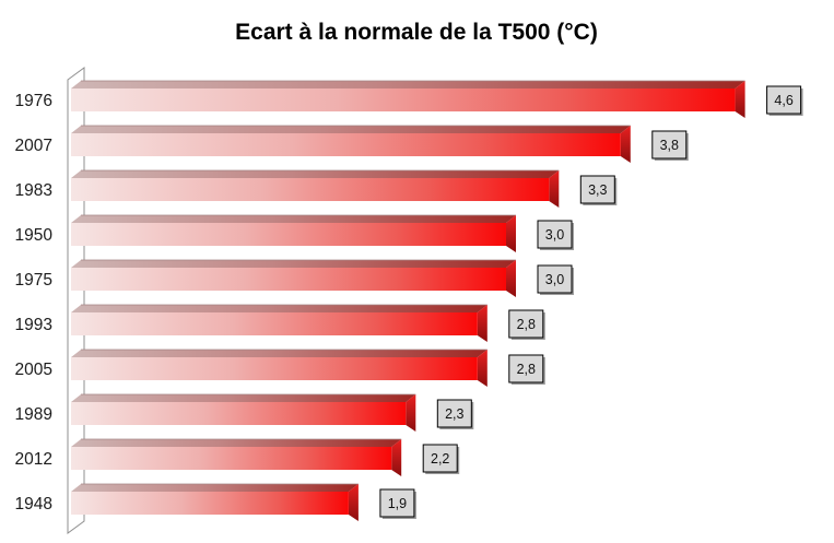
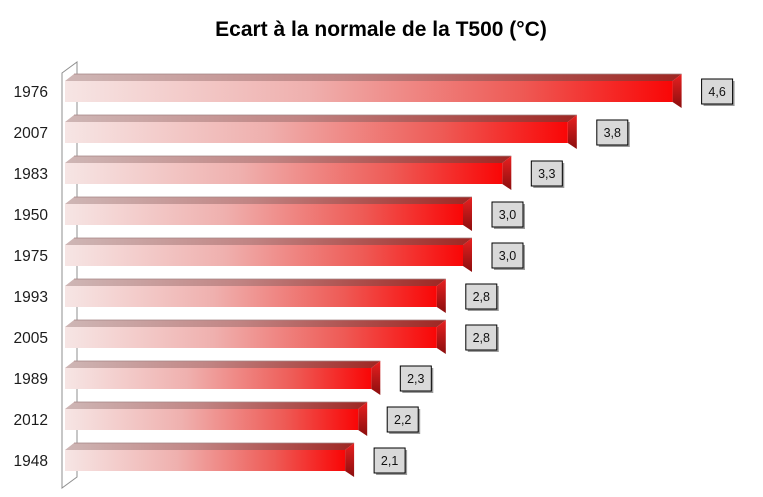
1948: 1,9 -> 2,1
